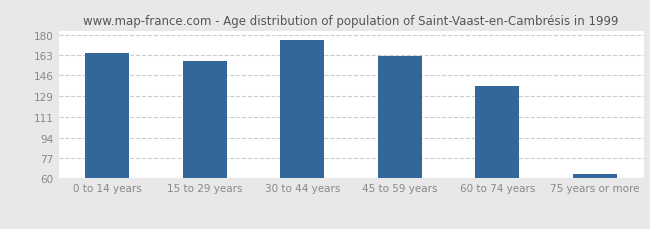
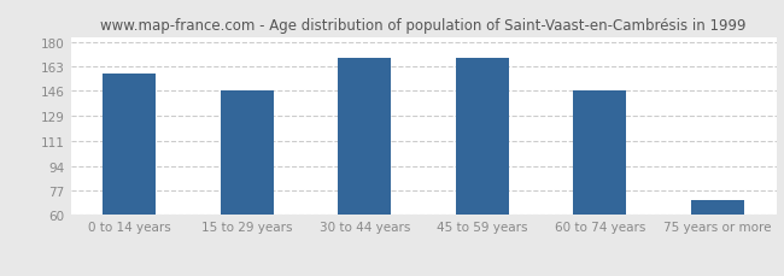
0 to 14 years: 165 -> 158
15 to 29 years: 158 -> 146
30 to 44 years: 176 -> 169
45 to 59 years: 162 -> 169
60 to 74 years: 137 -> 146
75 years or more: 64 -> 70
